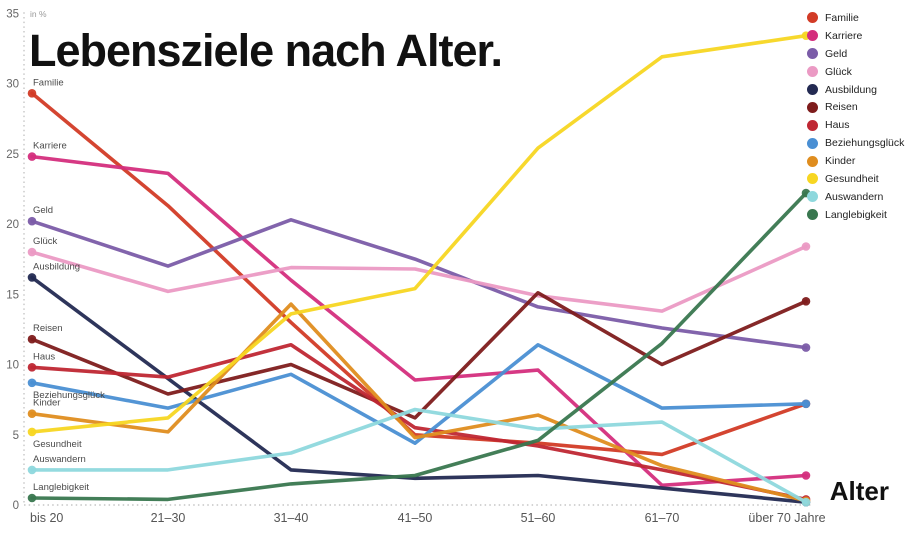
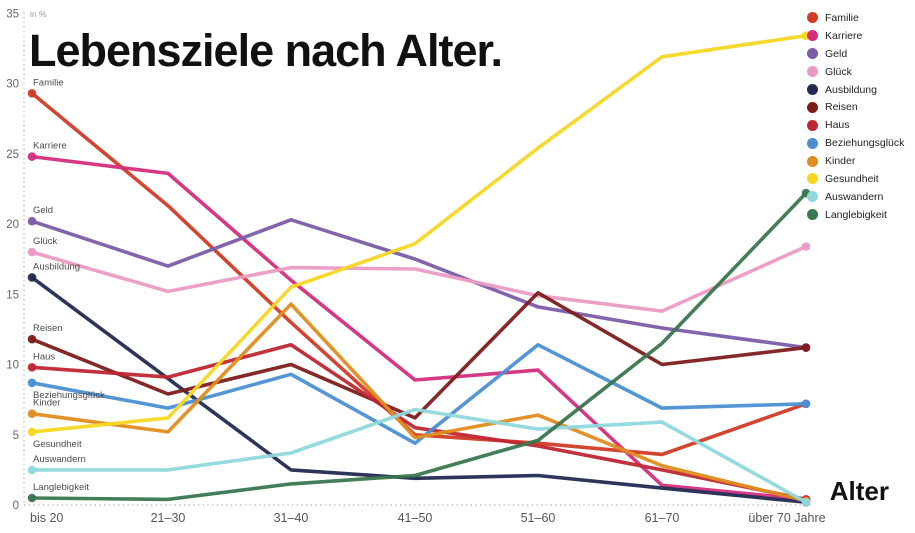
Gesundheit/31–40: 13.6 -> 15.5
Gesundheit/41–50: 15.4 -> 18.6
Karriere/über 70 Jahre: 2.1 -> 0.4
Reisen/über 70 Jahre: 14.5 -> 11.2
